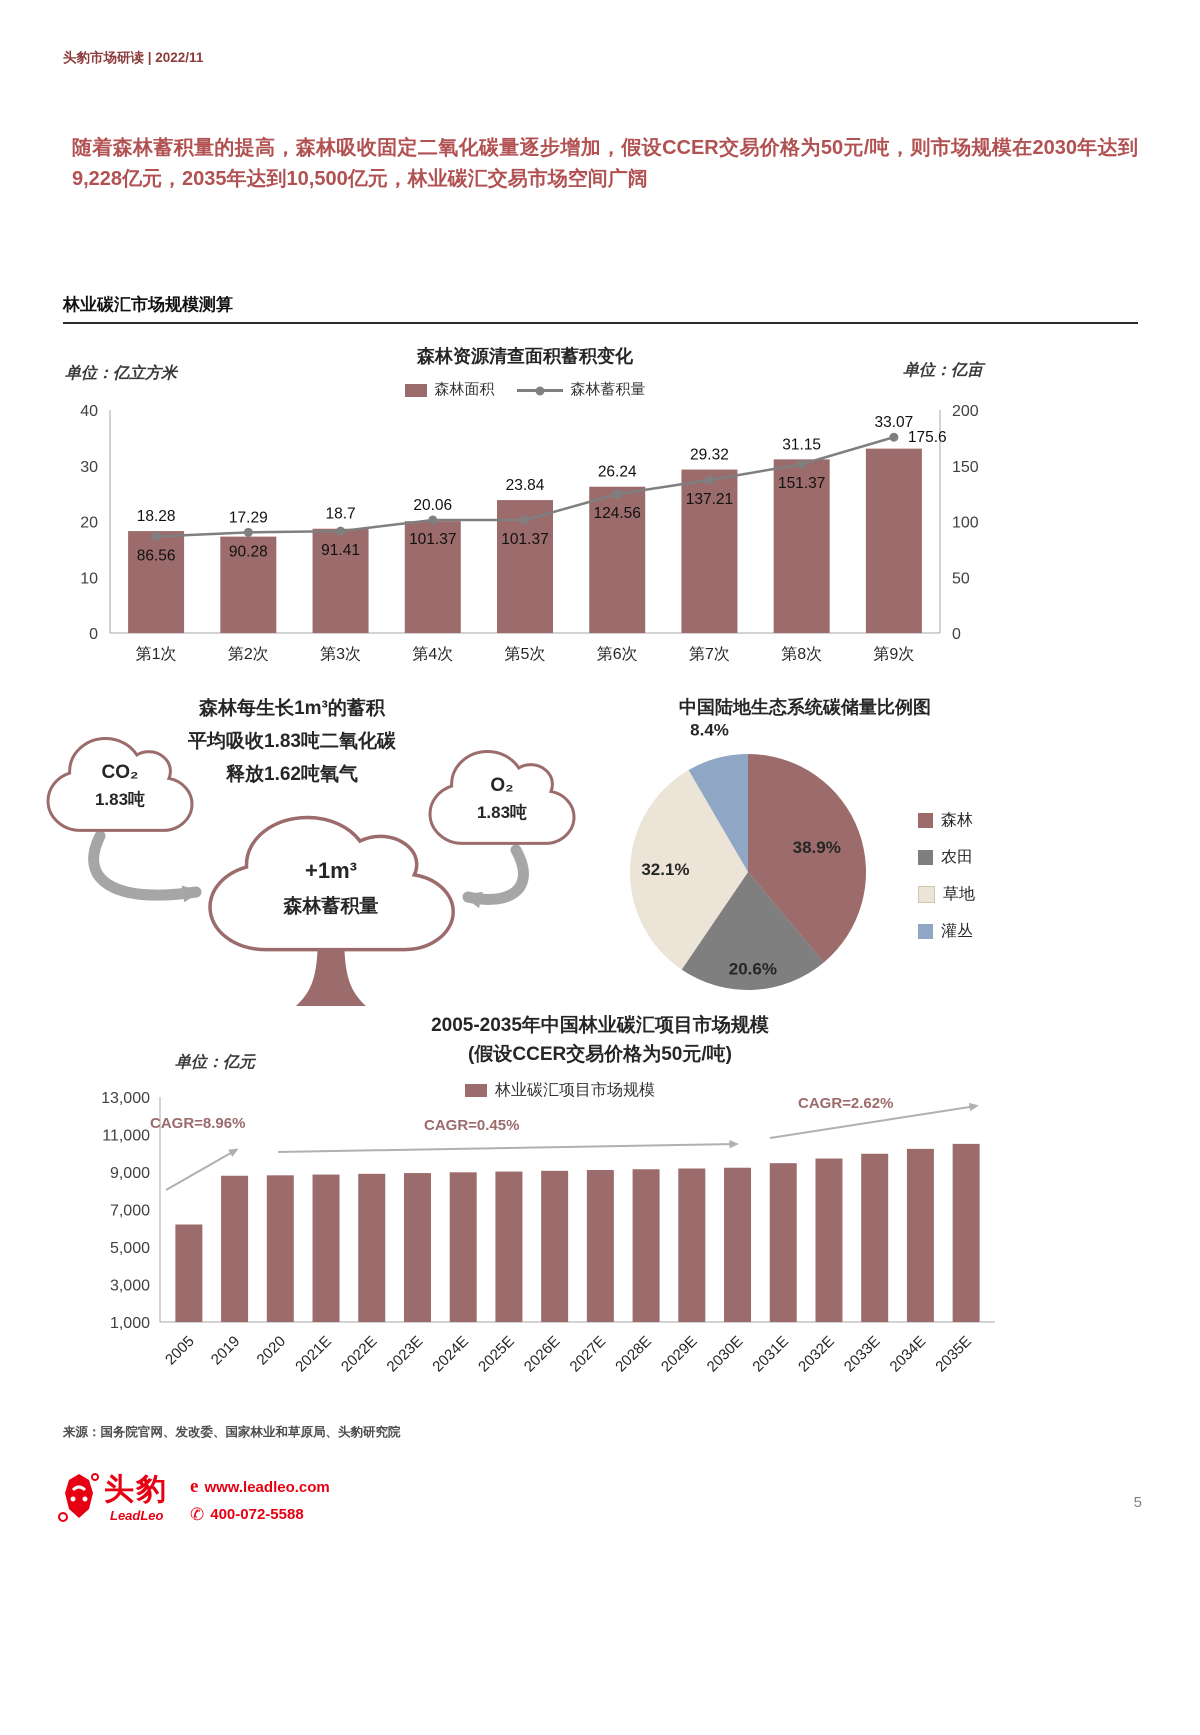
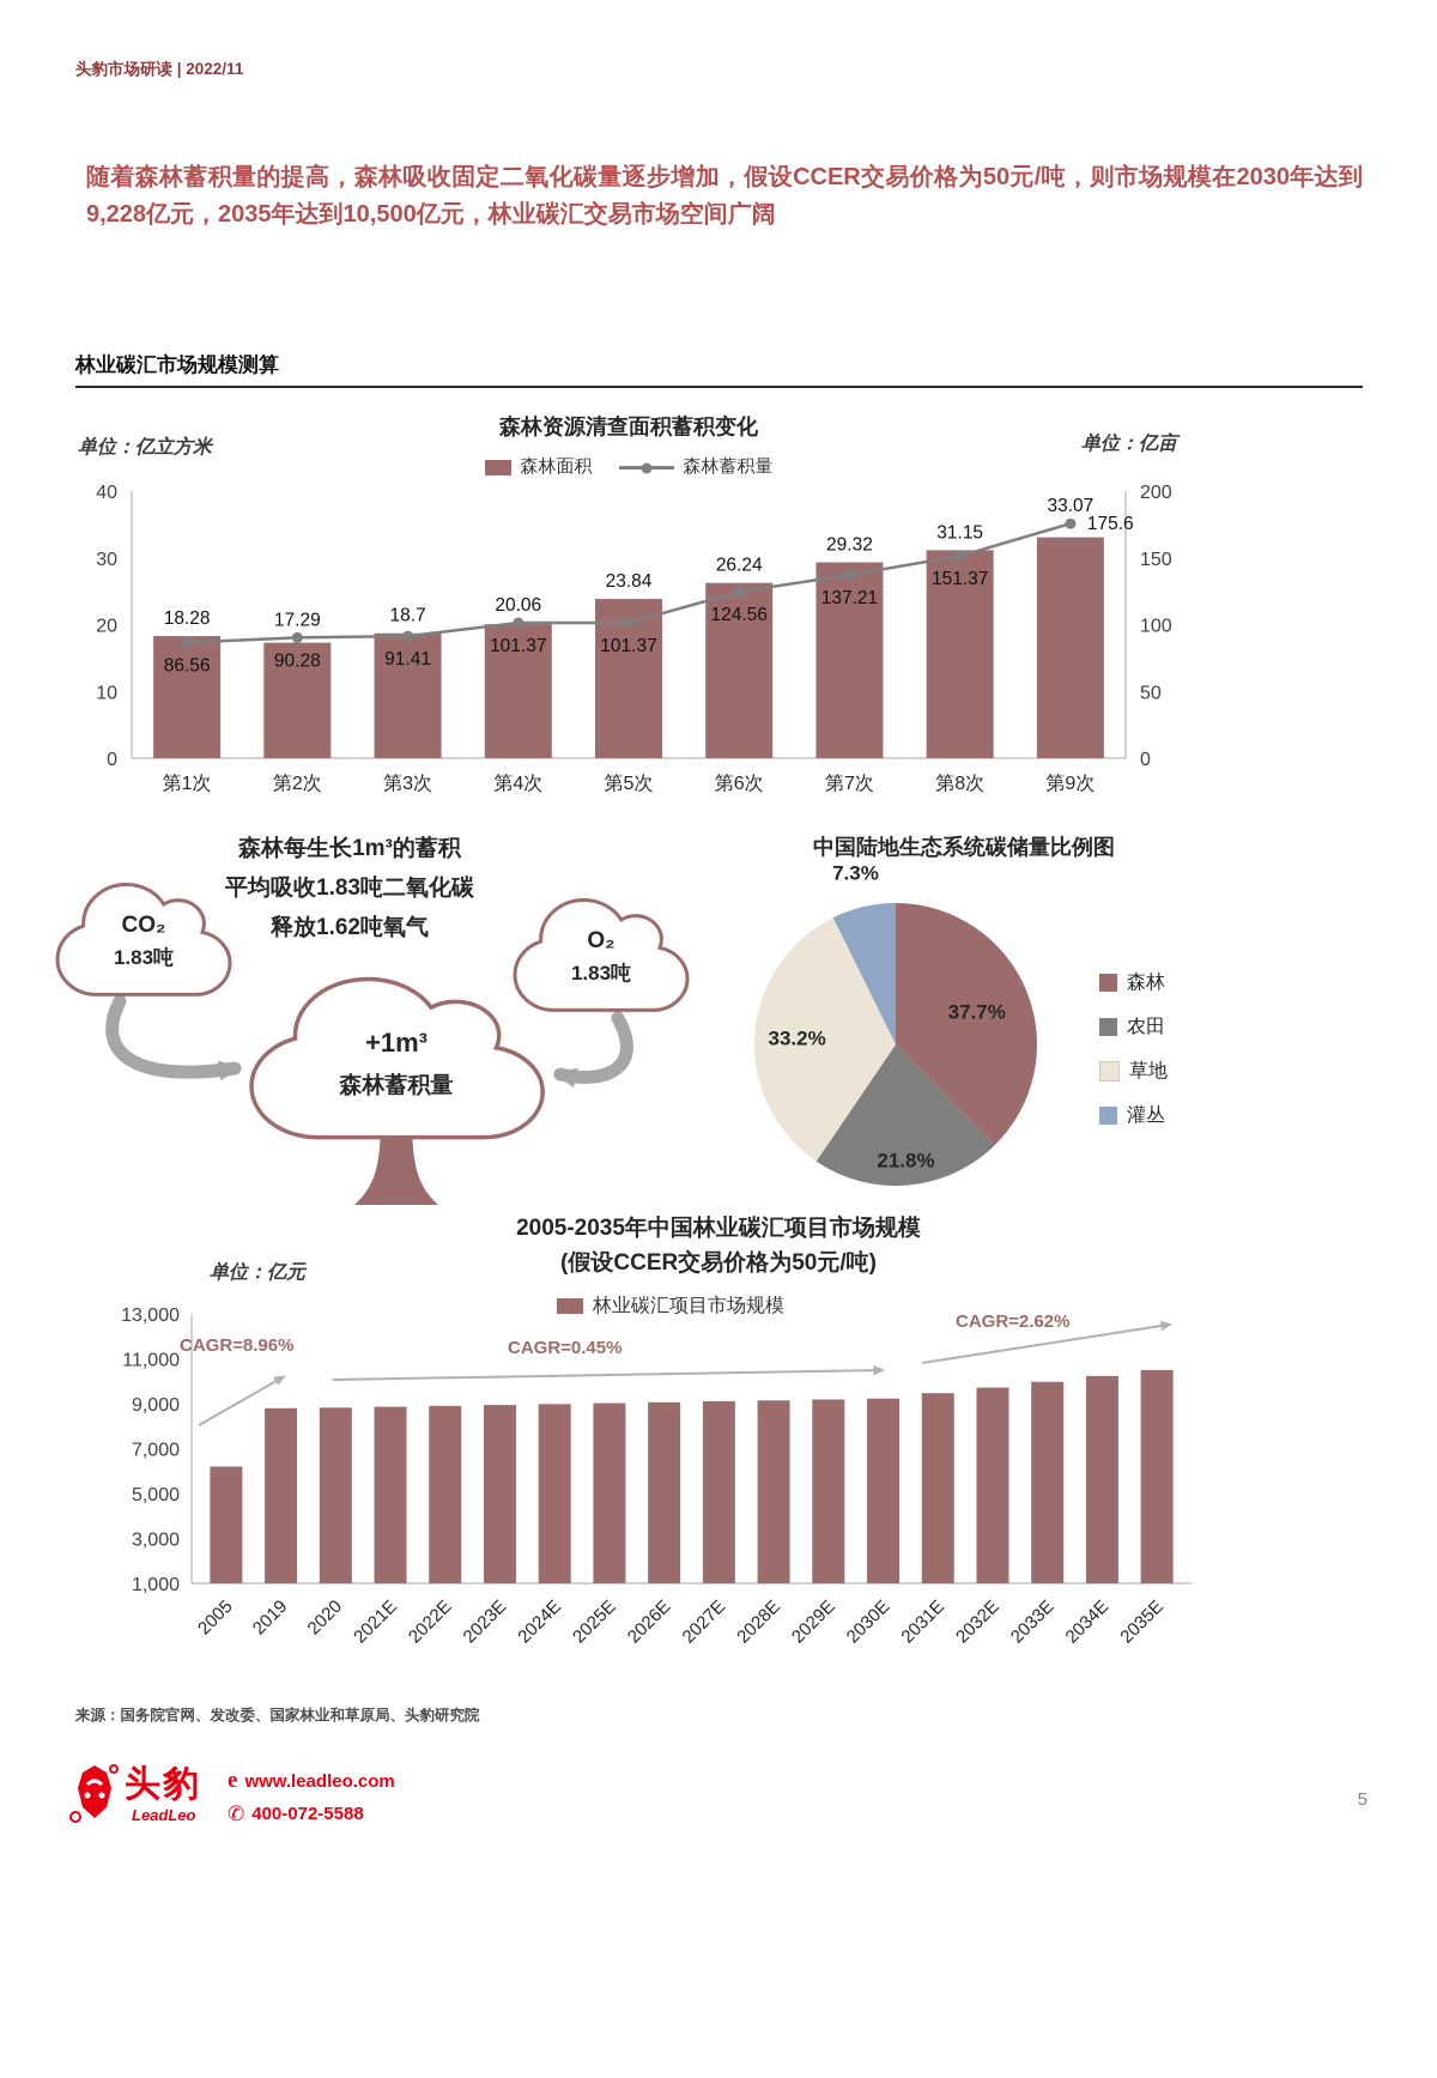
中国陆地生态系统碳储量比例图/森林: 38.9% -> 37.7%
中国陆地生态系统碳储量比例图/农田: 20.6% -> 21.8%
中国陆地生态系统碳储量比例图/草地: 32.1% -> 33.2%
中国陆地生态系统碳储量比例图/灌丛: 8.4% -> 7.3%
